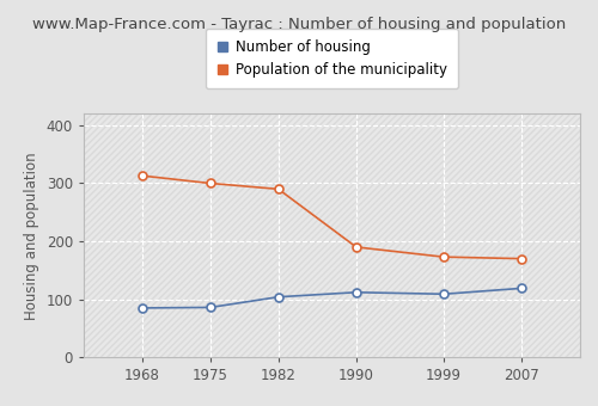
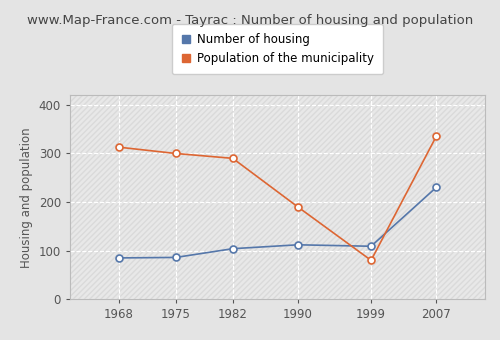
Population of the municipality/1999: 173 -> 80
Number of housing/2007: 119 -> 230
Population of the municipality/2007: 170 -> 335
